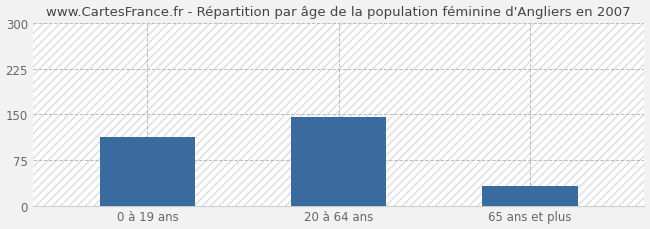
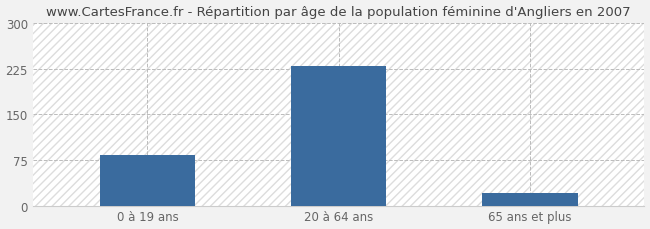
0 à 19 ans: 112 -> 83
20 à 64 ans: 146 -> 230
65 ans et plus: 32 -> 20
